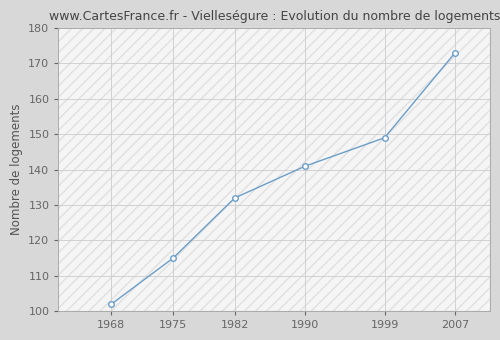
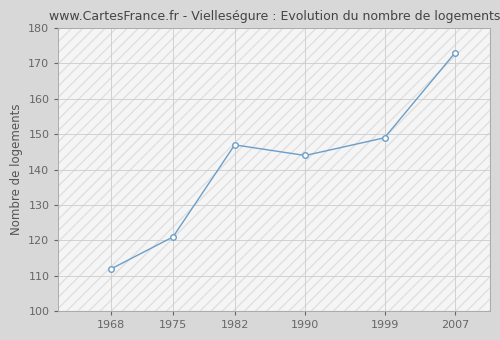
1968: 102 -> 112
1975: 115 -> 121
1982: 132 -> 147
1990: 141 -> 144
